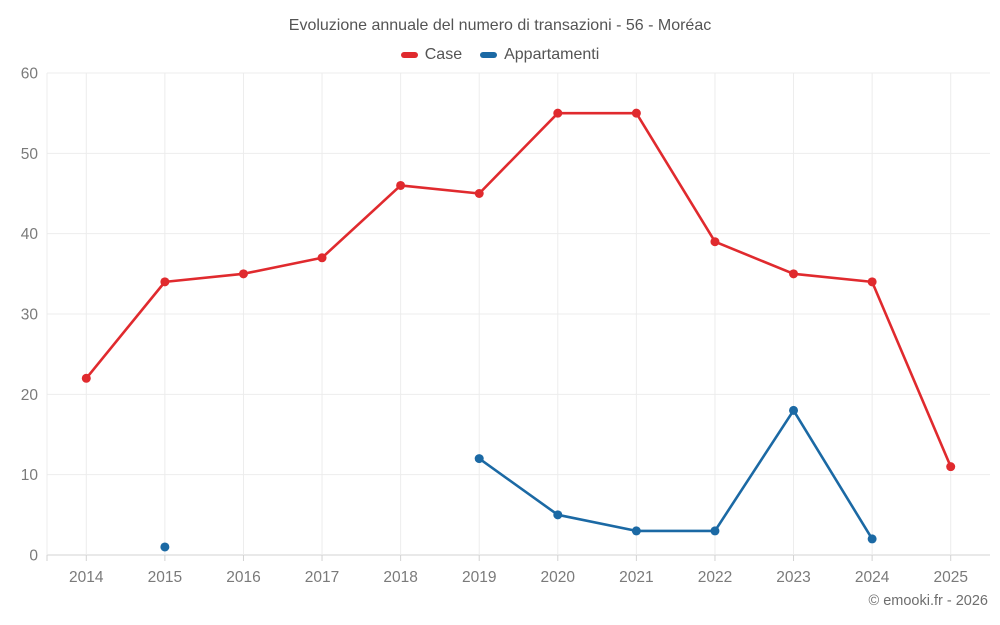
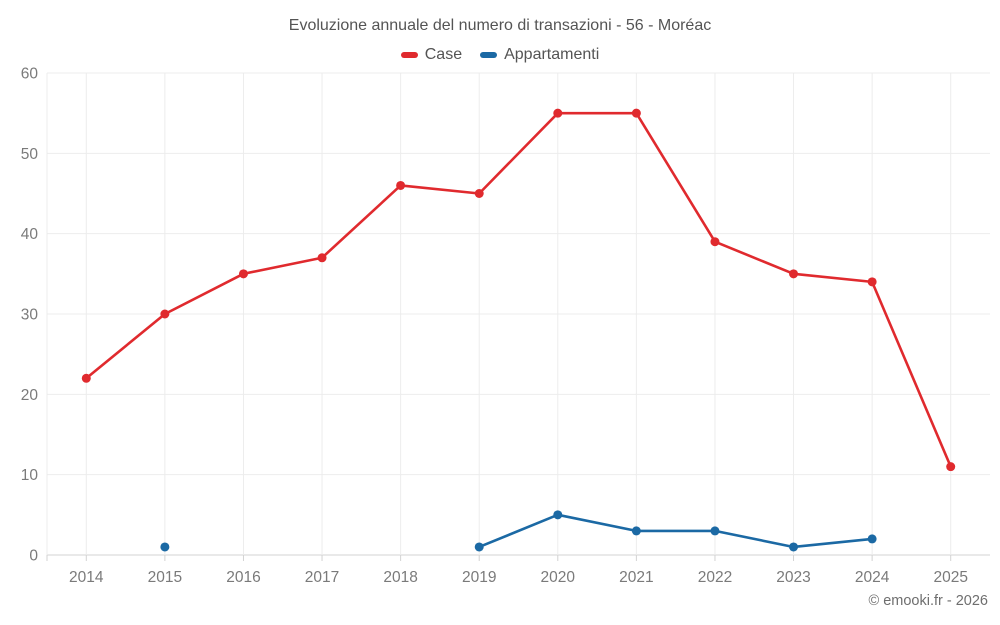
Case/2015: 34 -> 30
Appartamenti/2019: 12 -> 1
Appartamenti/2023: 18 -> 1
